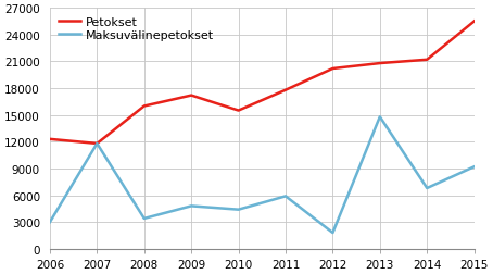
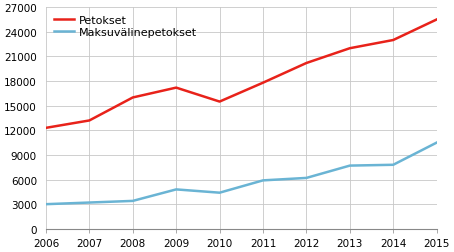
Petokset/2007: 11800 -> 13200
Maksuvälinepetokset/2007: 11800 -> 3200
Maksuvälinepetokset/2012: 1800 -> 6200
Petokset/2013: 20800 -> 22000
Maksuvälinepetokset/2013: 14800 -> 7700
Petokset/2014: 21200 -> 23000
Maksuvälinepetokset/2014: 6800 -> 7800
Maksuvälinepetokset/2015: 9200 -> 10500
